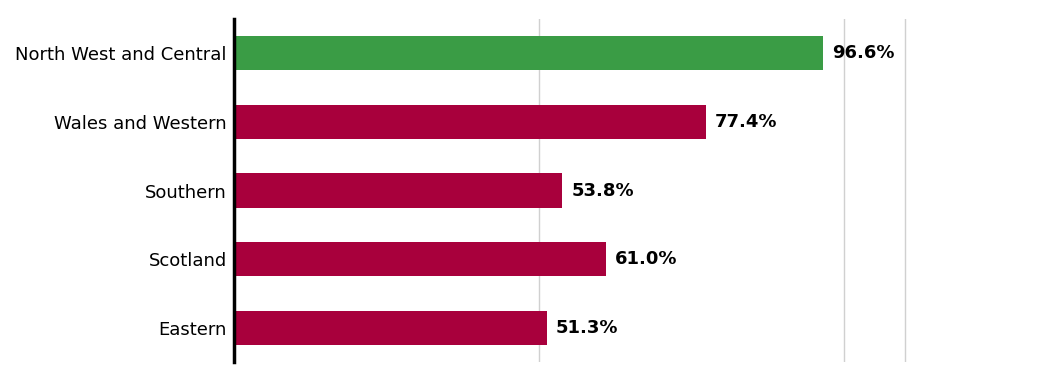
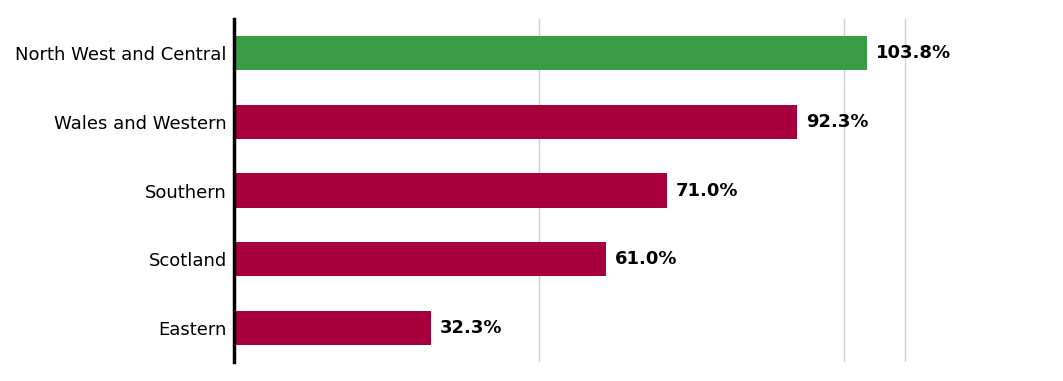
North West and Central: 96.6% -> 103.8%
Wales and Western: 77.4% -> 92.3%
Southern: 53.8% -> 71.0%
Eastern: 51.3% -> 32.3%
